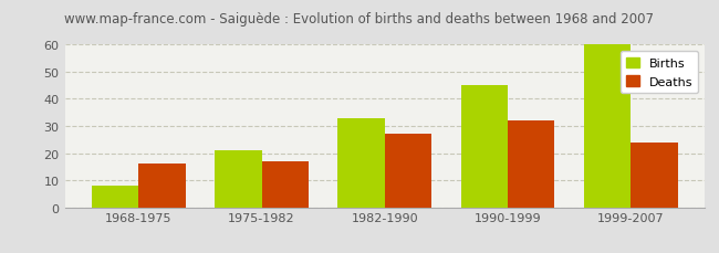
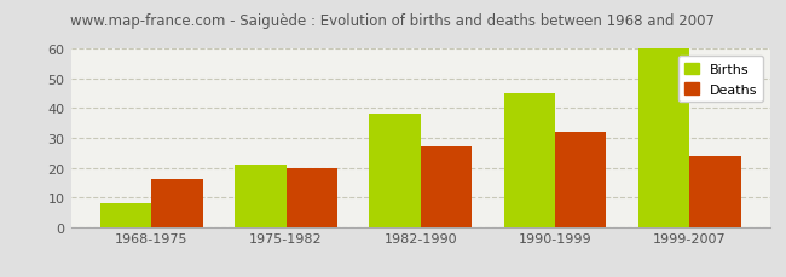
Deaths/1975-1982: 17 -> 20
Births/1982-1990: 33 -> 38
